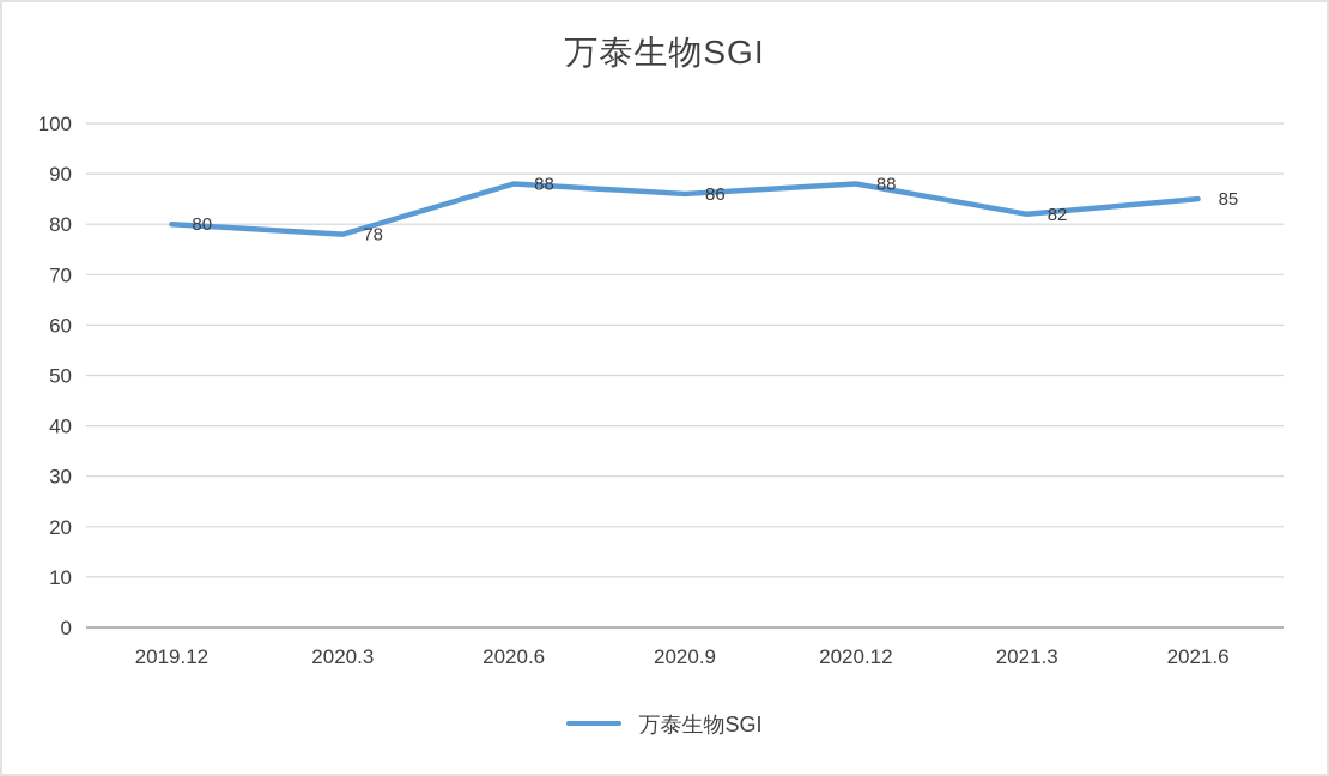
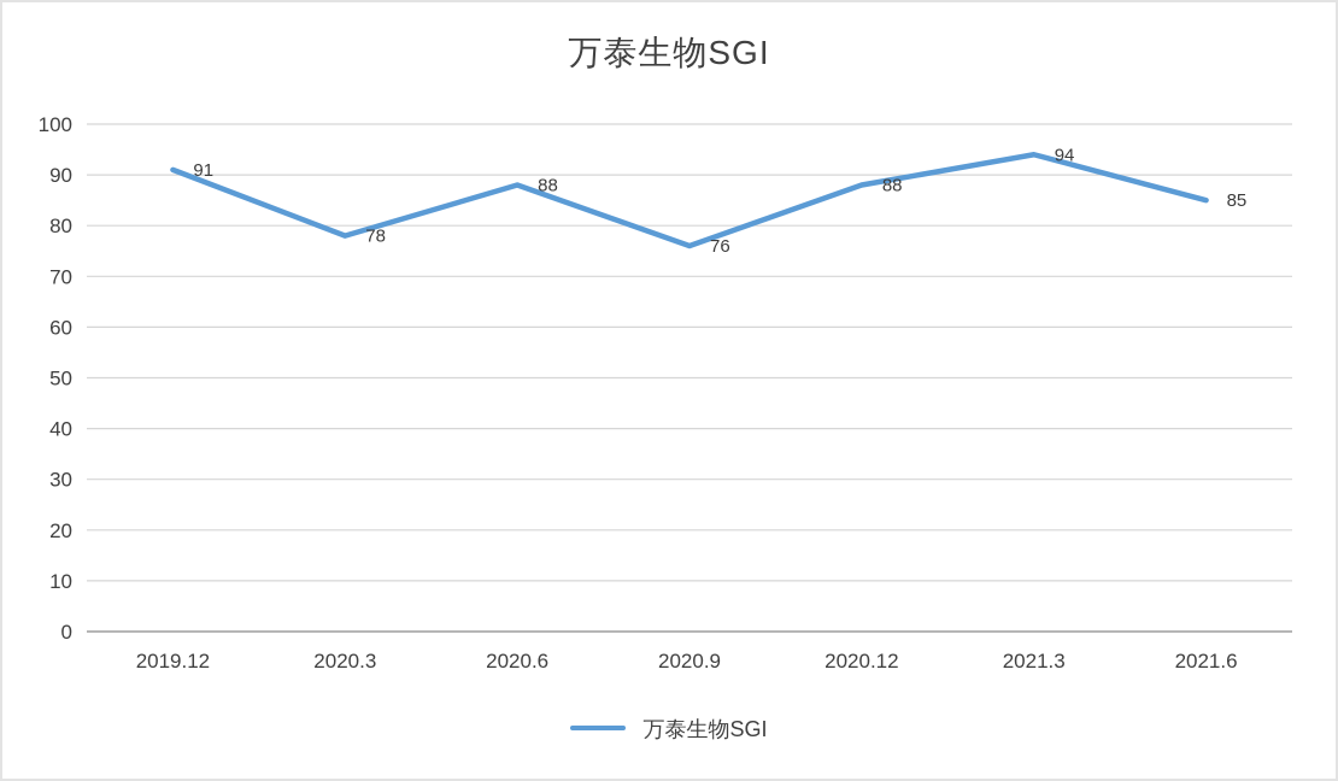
2019.12: 80 -> 91
2020.9: 86 -> 76
2021.3: 82 -> 94
